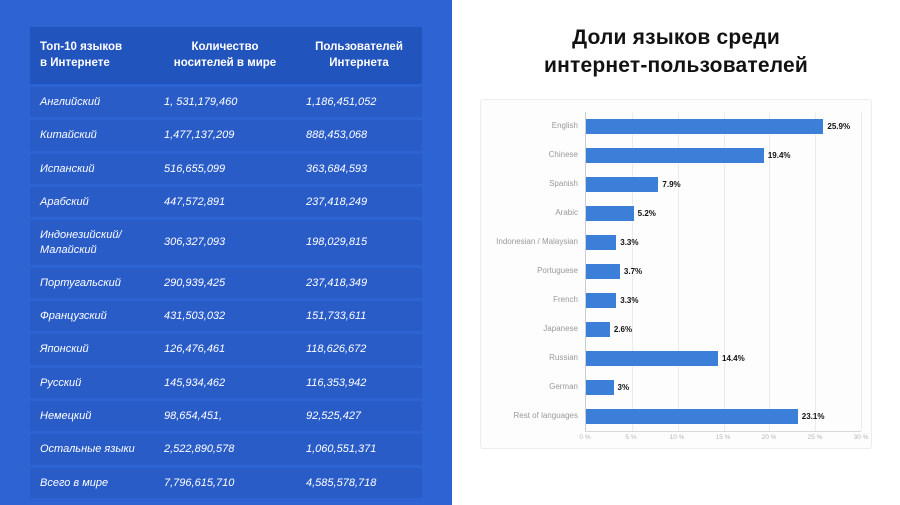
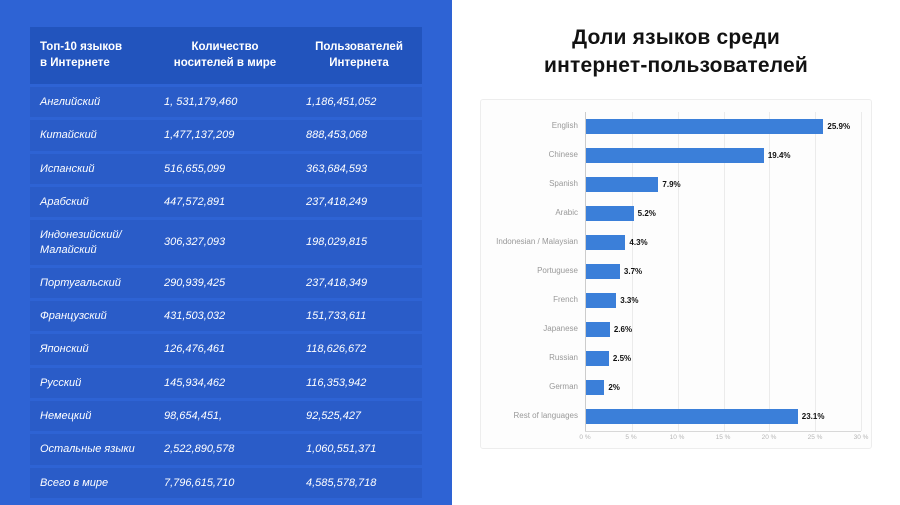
Indonesian / Malaysian: 3.3% -> 4.3%
Russian: 14.4% -> 2.5%
German: 3% -> 2%
